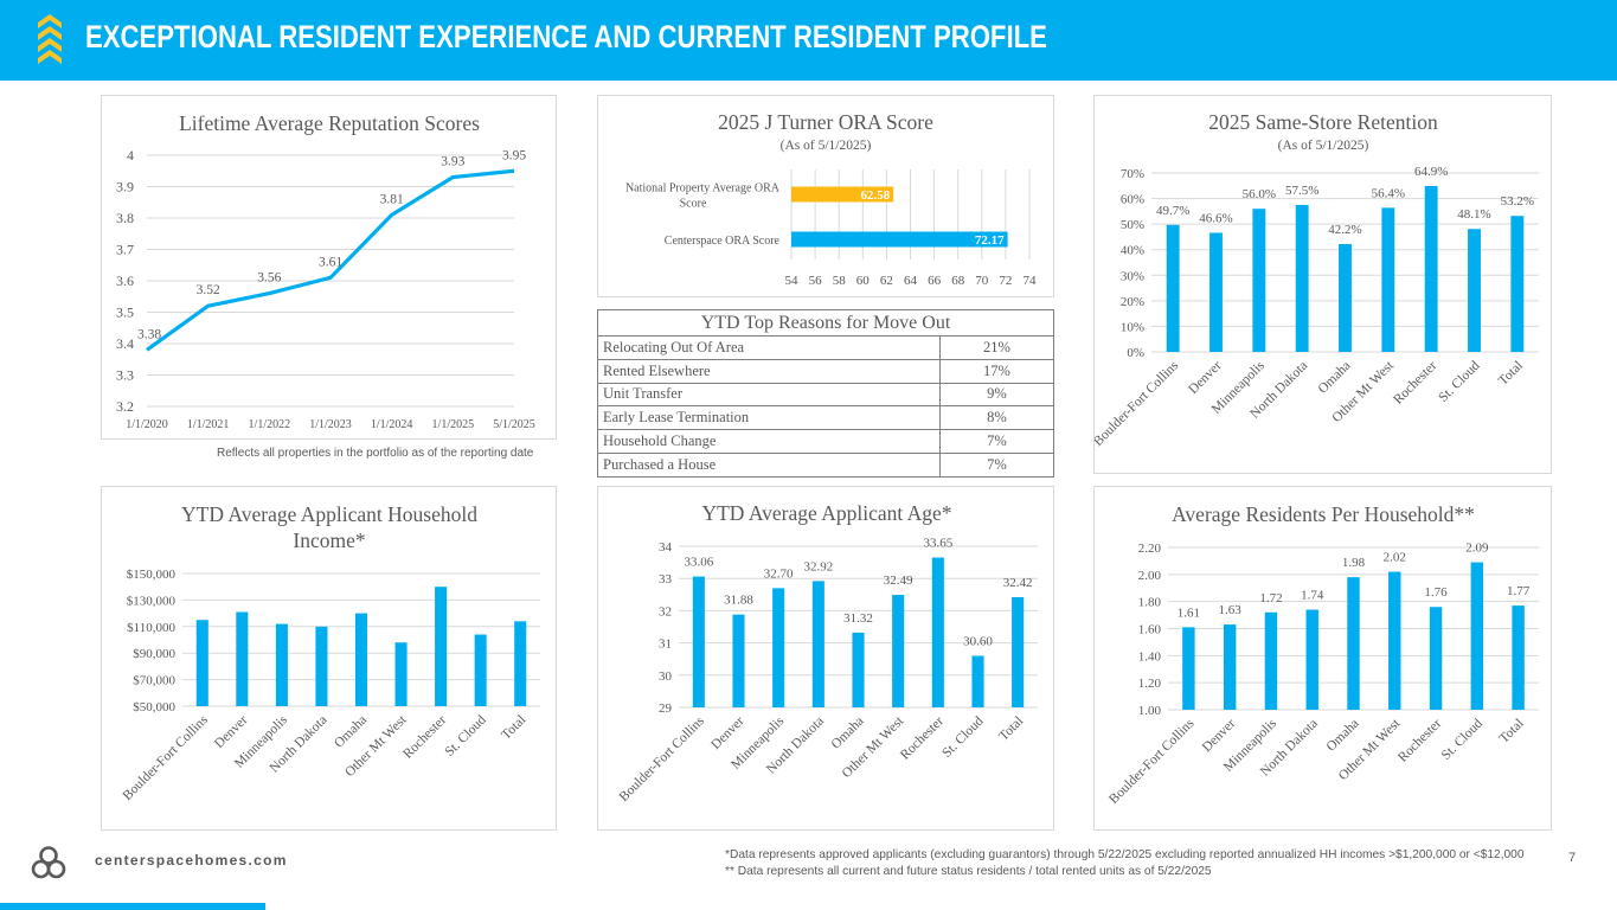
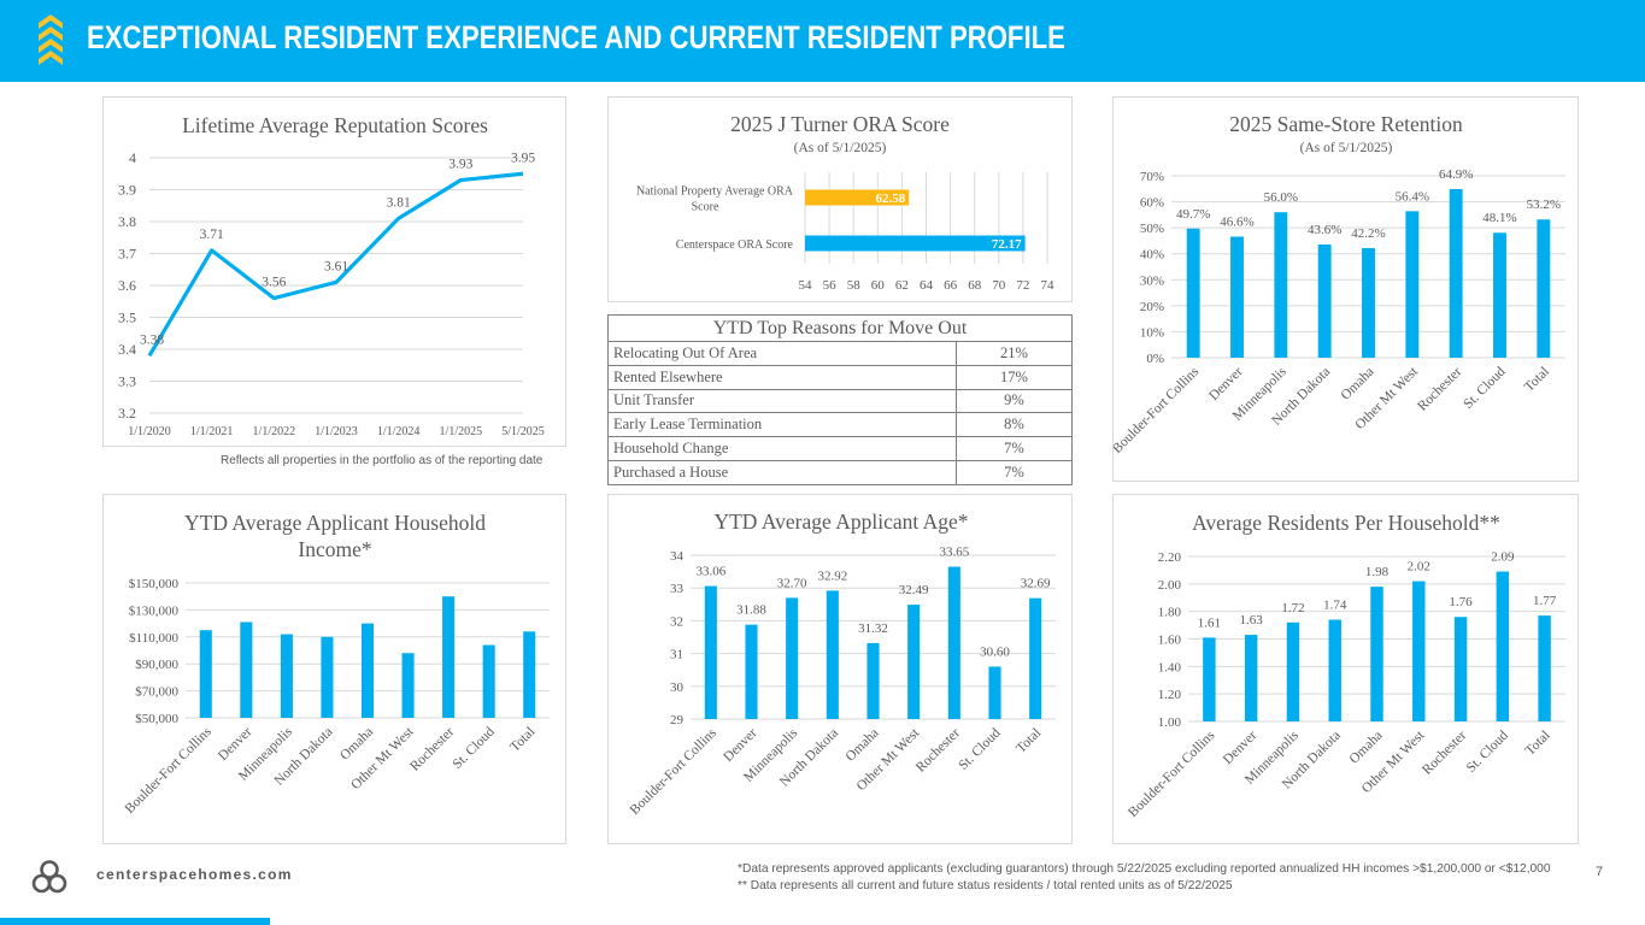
Lifetime Average Reputation Scores/1/1/2021: 3.52 -> 3.71
2025 Same-Store Retention/North Dakota: 57.5% -> 43.6%
YTD Average Applicant Age*/Total: 32.42 -> 32.69
